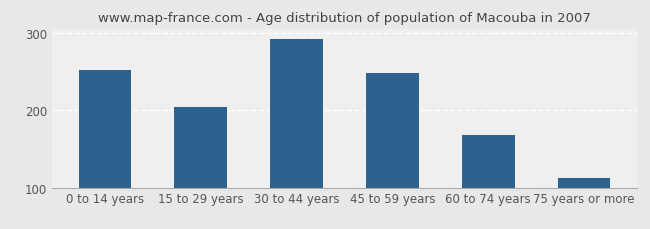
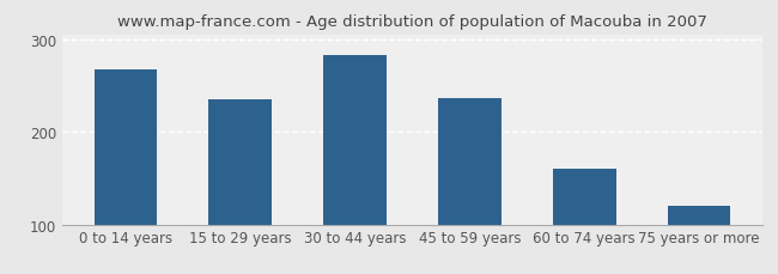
0 to 14 years: 252 -> 268
15 to 29 years: 204 -> 235
30 to 44 years: 292 -> 283
45 to 59 years: 248 -> 237
60 to 74 years: 168 -> 160
75 years or more: 112 -> 120
